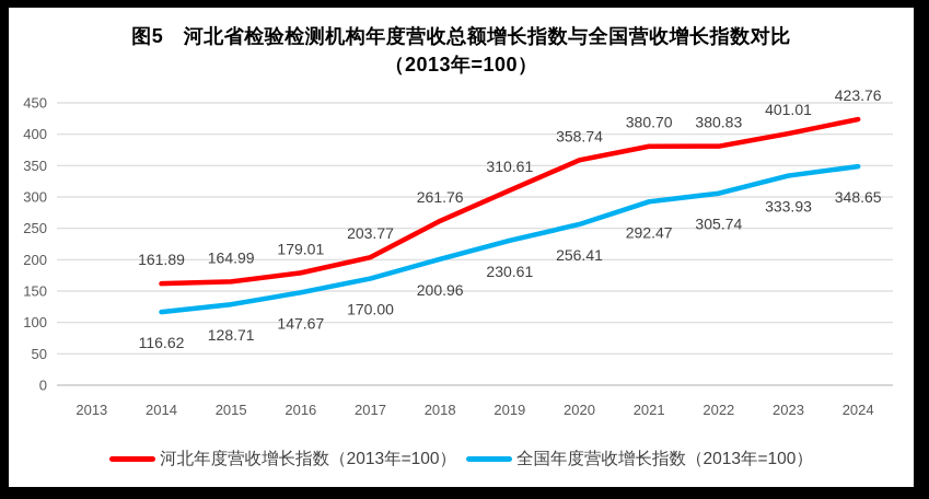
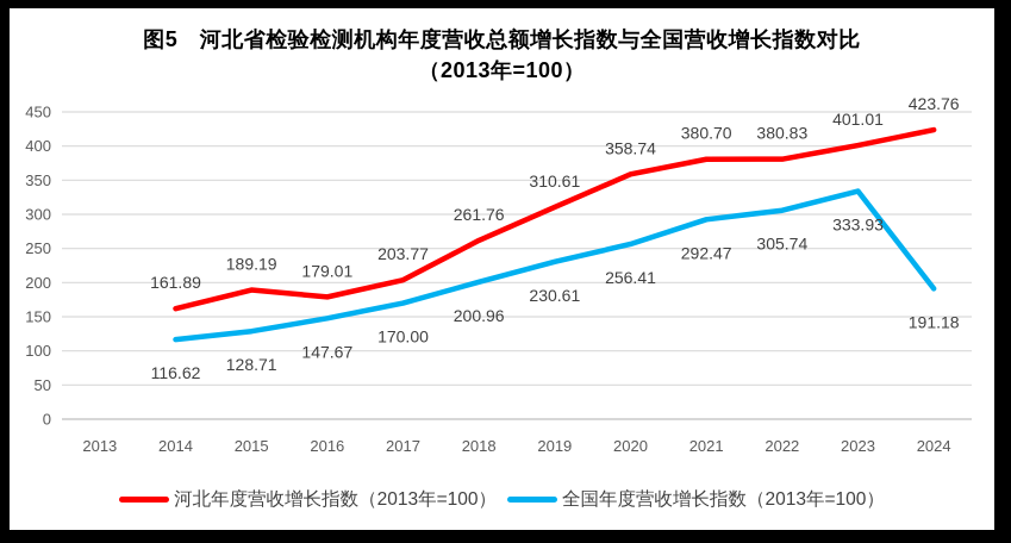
河北年度营收增长指数（2013年=100）/2015: 164.99 -> 189.19
全国年度营收增长指数（2013年=100）/2024: 348.65 -> 191.18
